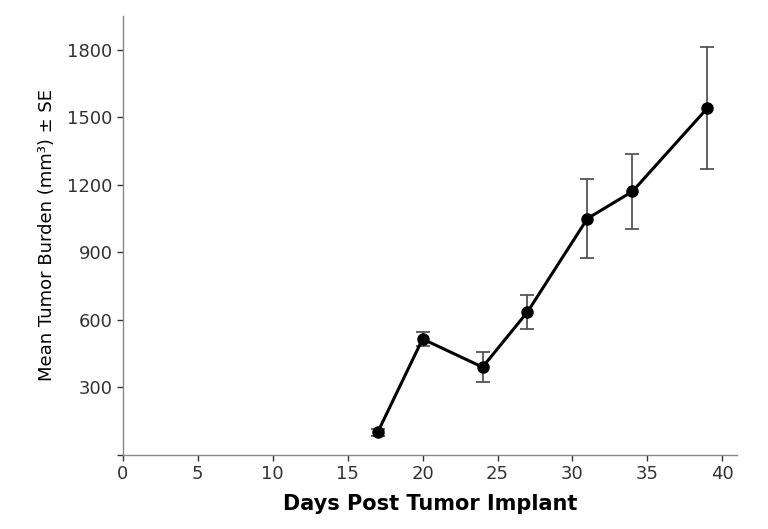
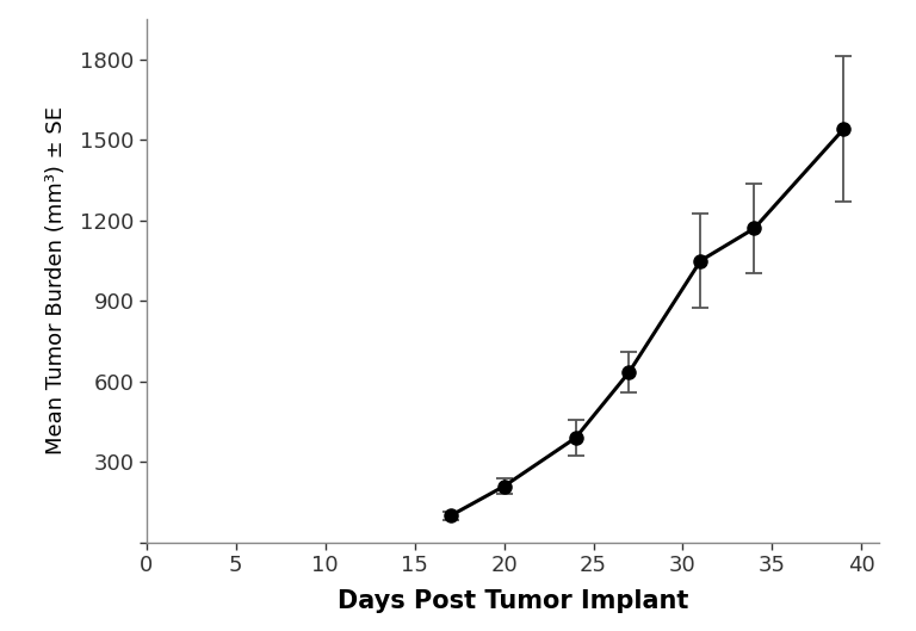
20: 515 -> 210
